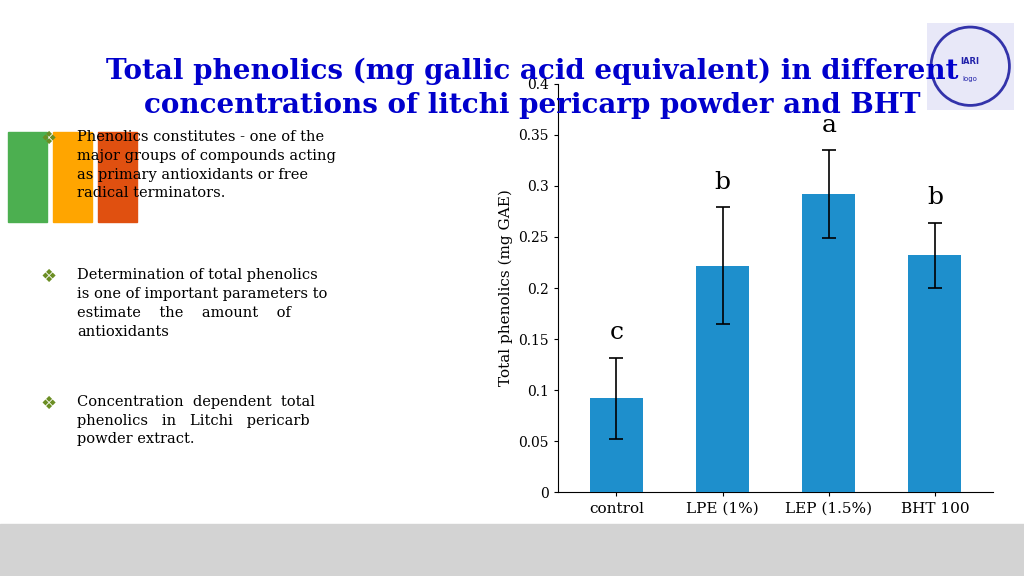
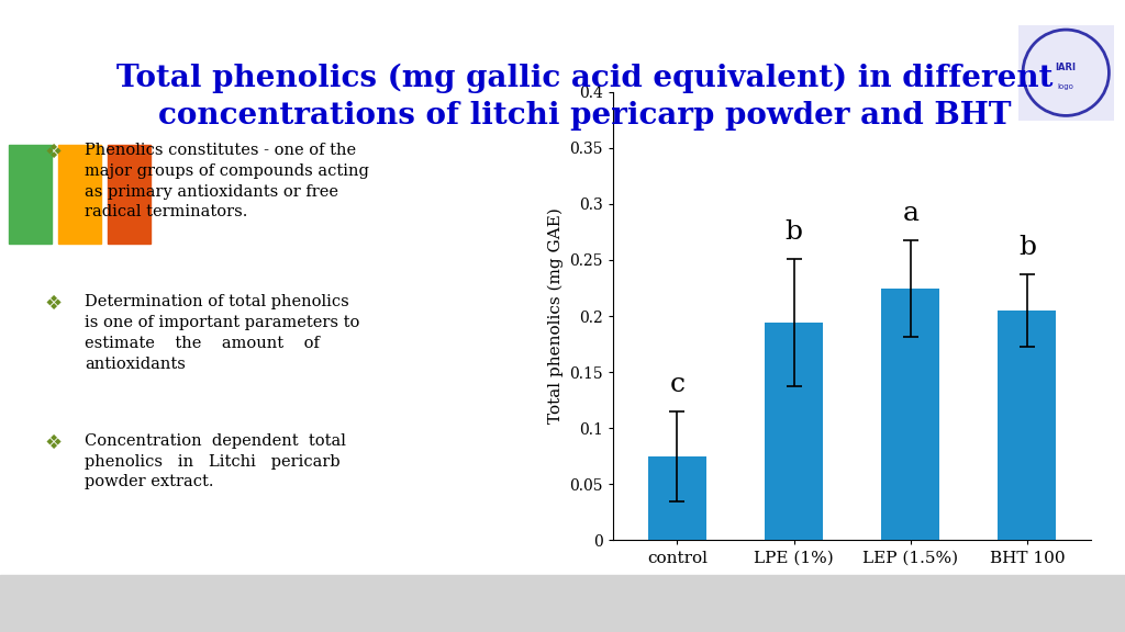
control: 0.092 -> 0.075
LPE (1%): 0.222 -> 0.194
LEP (1.5%): 0.292 -> 0.224
BHT 100: 0.232 -> 0.205
